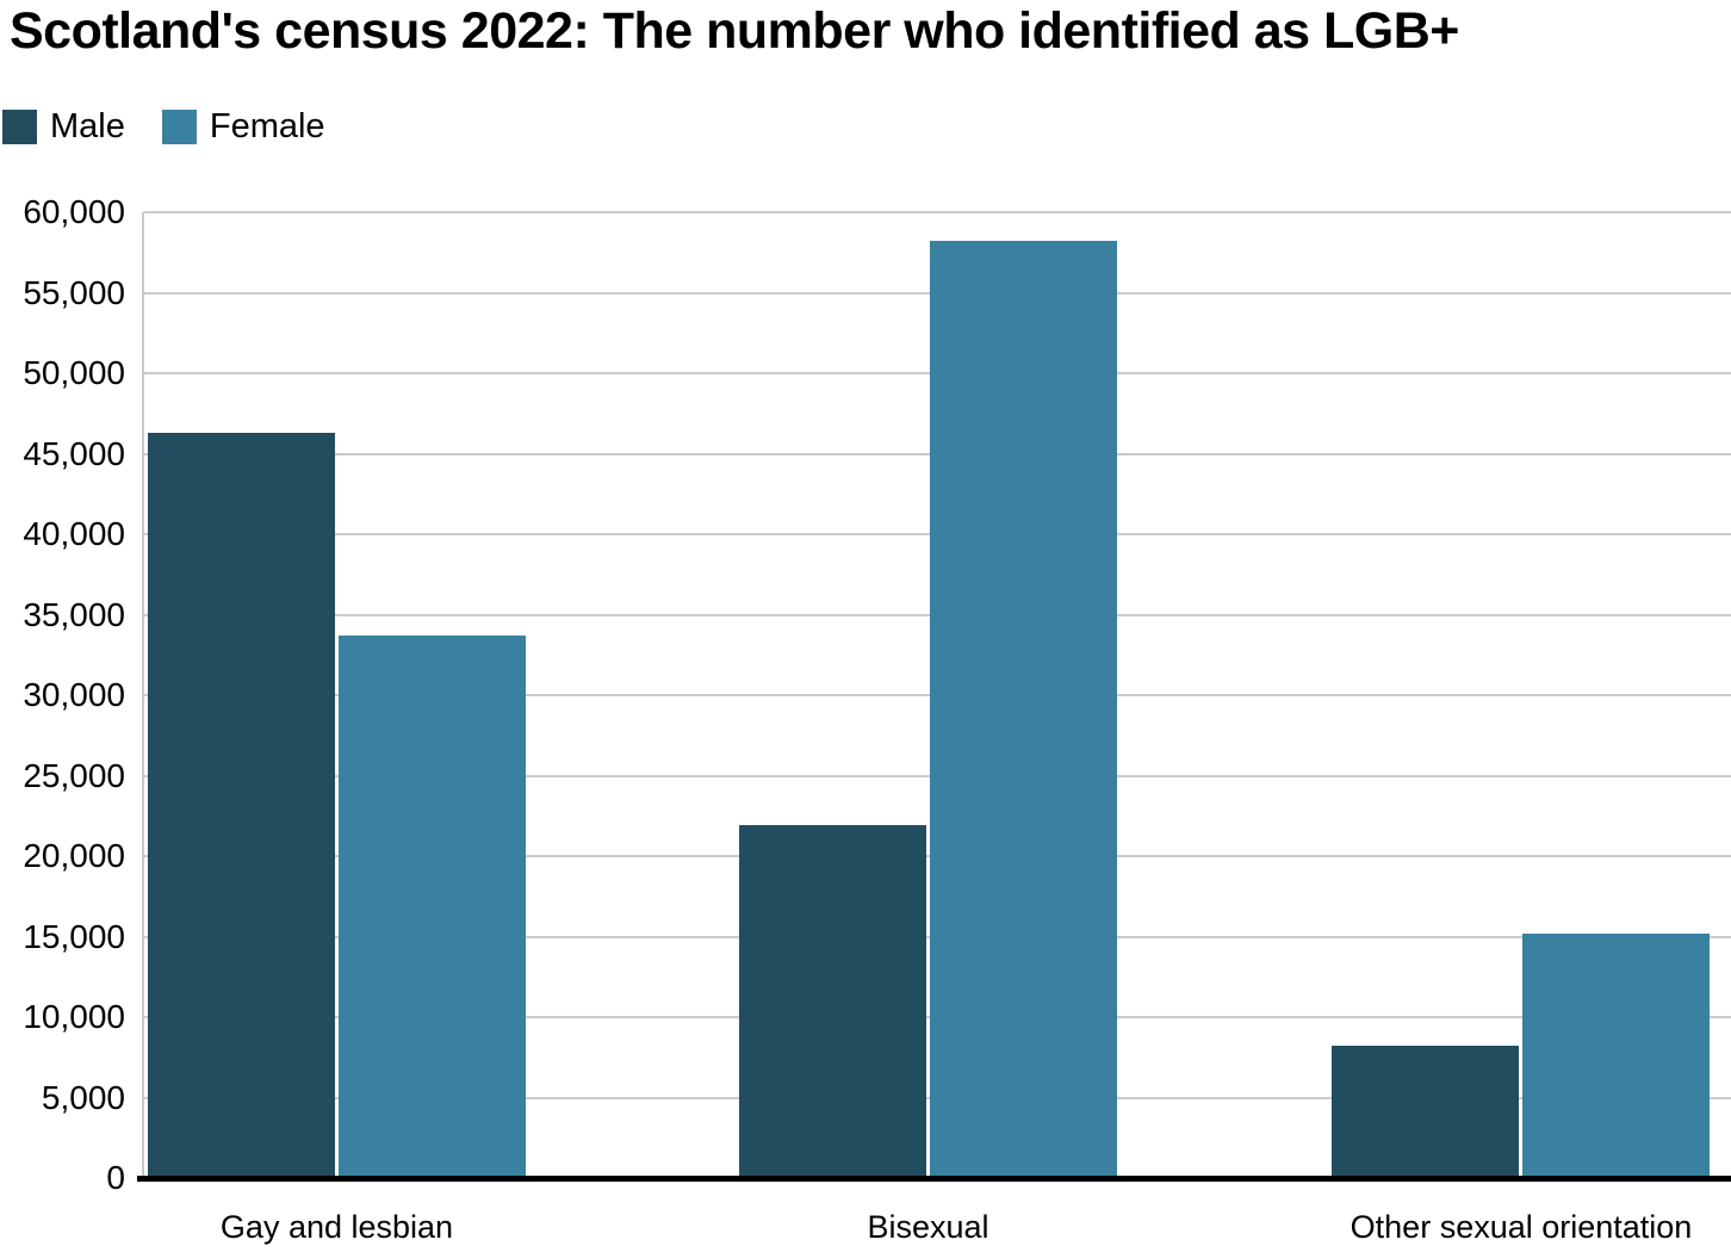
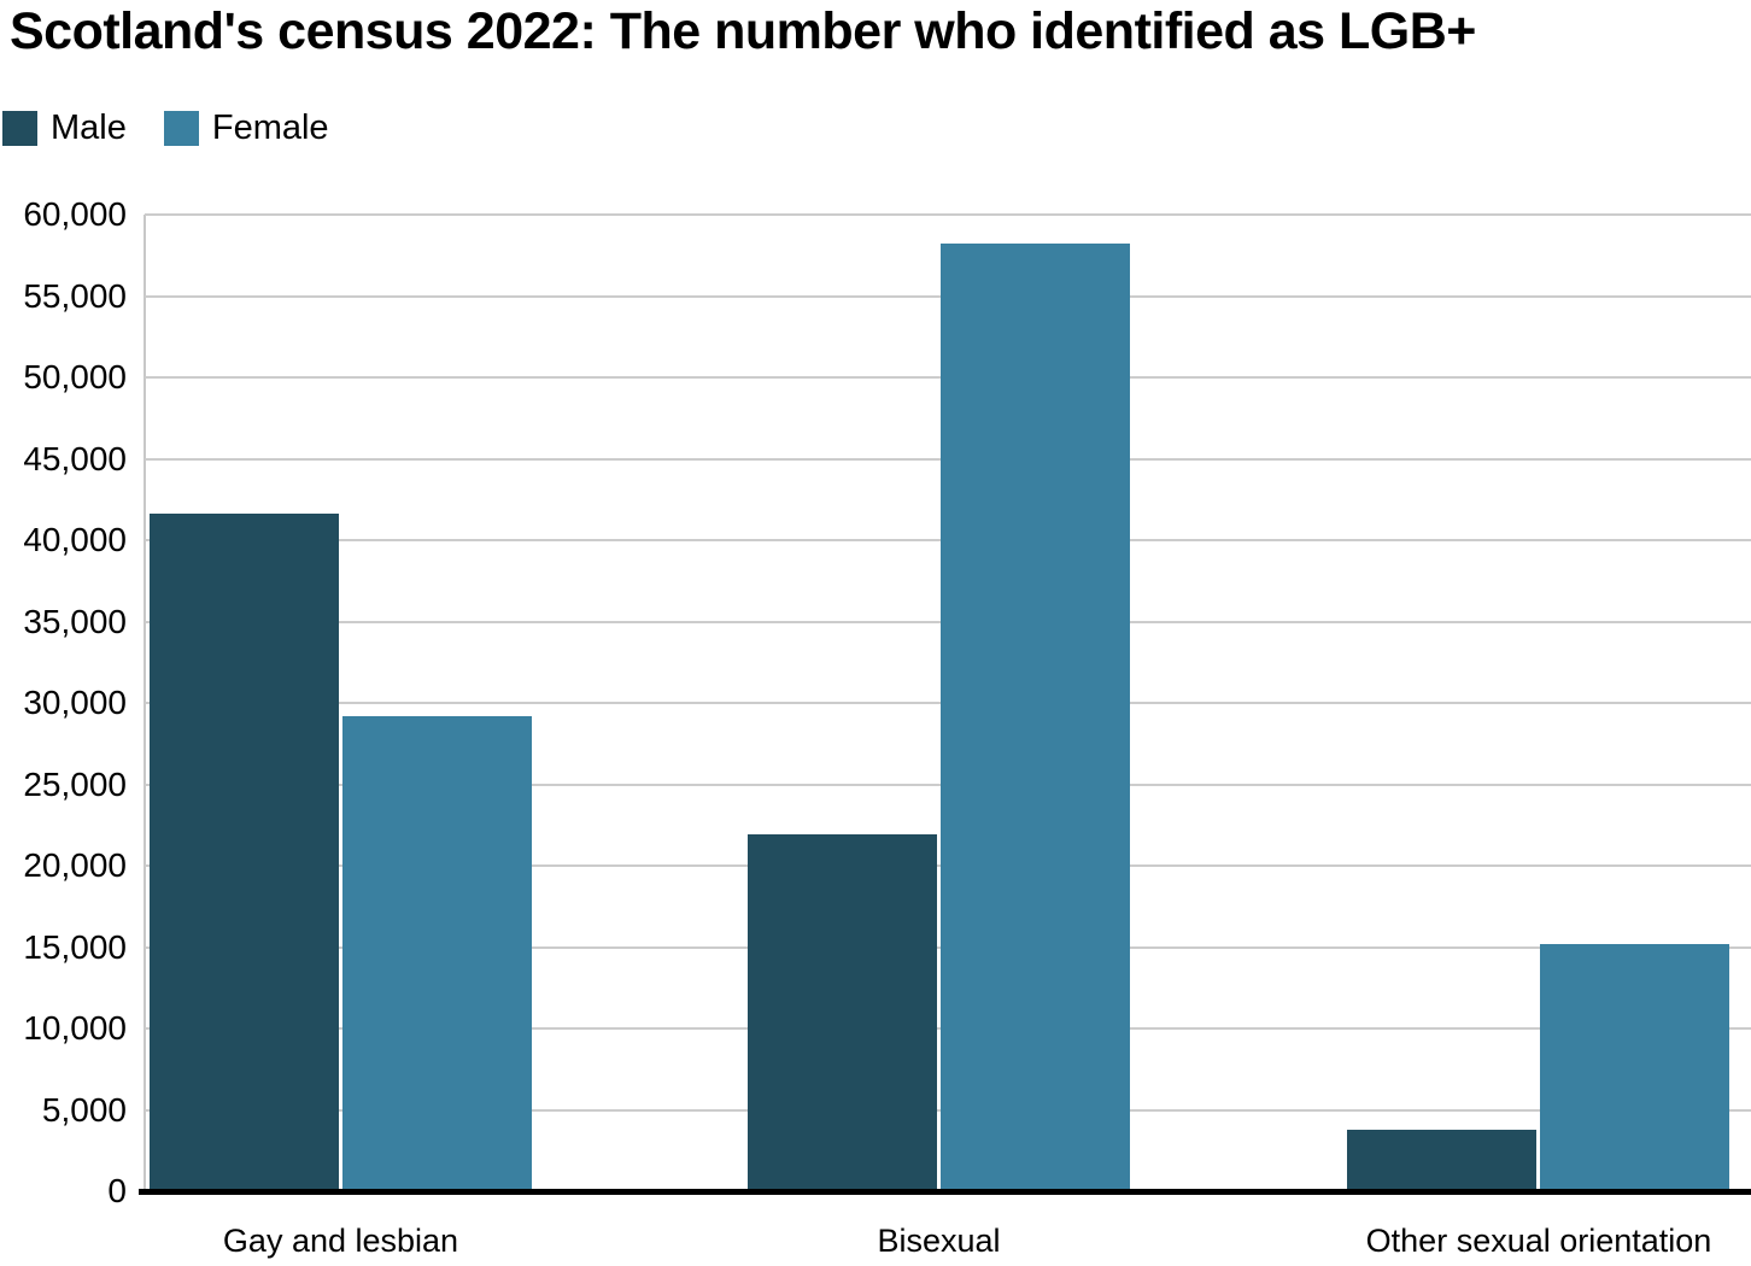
Male/Gay and lesbian: 46300 -> 41600
Female/Gay and lesbian: 33700 -> 29200
Male/Other sexual orientation: 8200 -> 3800
